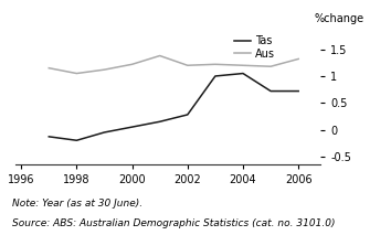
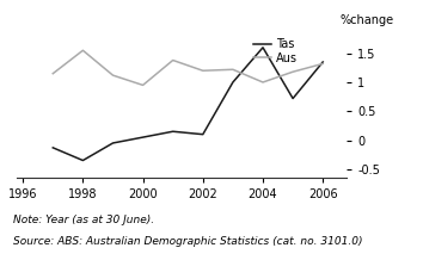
Tas/1998: -0.20 -> -0.35
Aus/1998: 1.05 -> 1.55
Aus/2000: 1.22 -> 0.95
Tas/2002: 0.28 -> 0.10
Tas/2004: 1.05 -> 1.60
Aus/2004: 1.20 -> 1.00
Tas/2006: 0.72 -> 1.35
